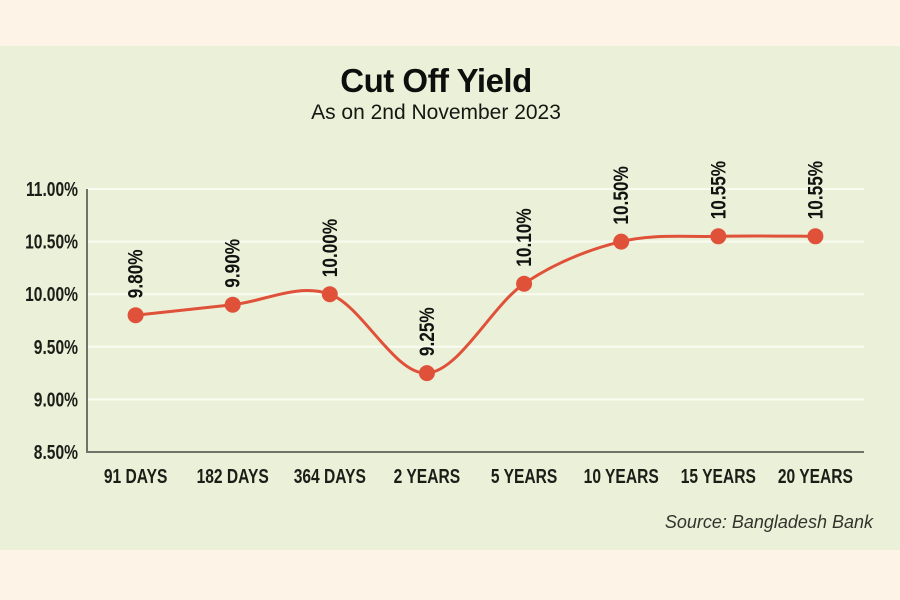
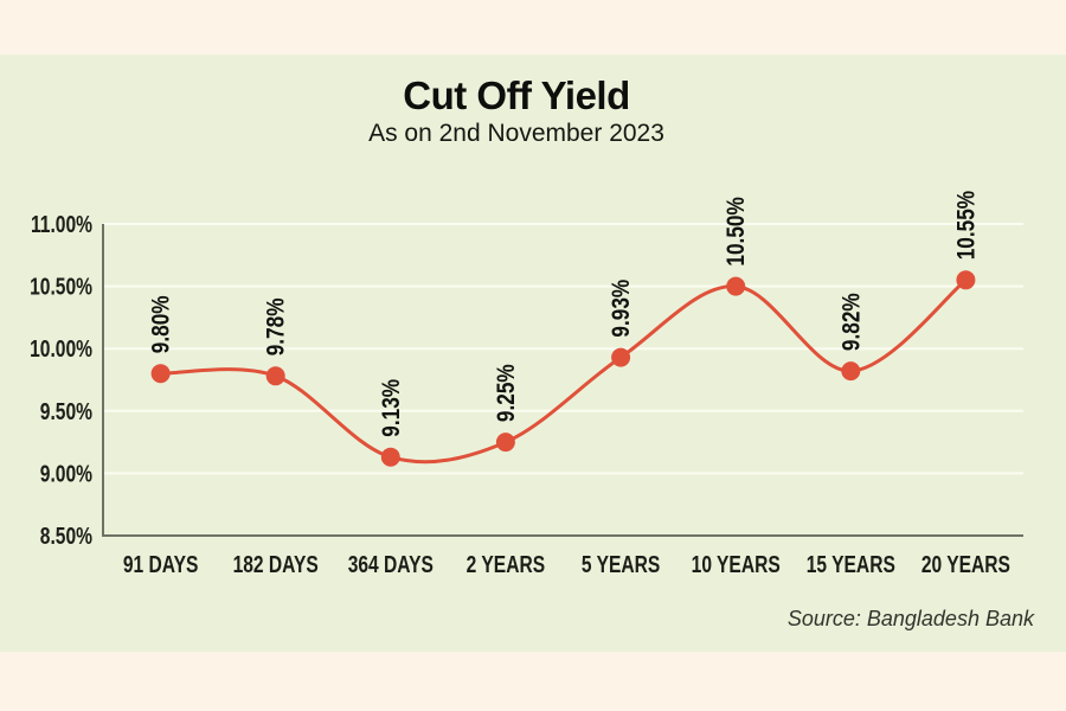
182 DAYS: 9.90% -> 9.78%
364 DAYS: 10.00% -> 9.13%
5 YEARS: 10.10% -> 9.93%
15 YEARS: 10.55% -> 9.82%
